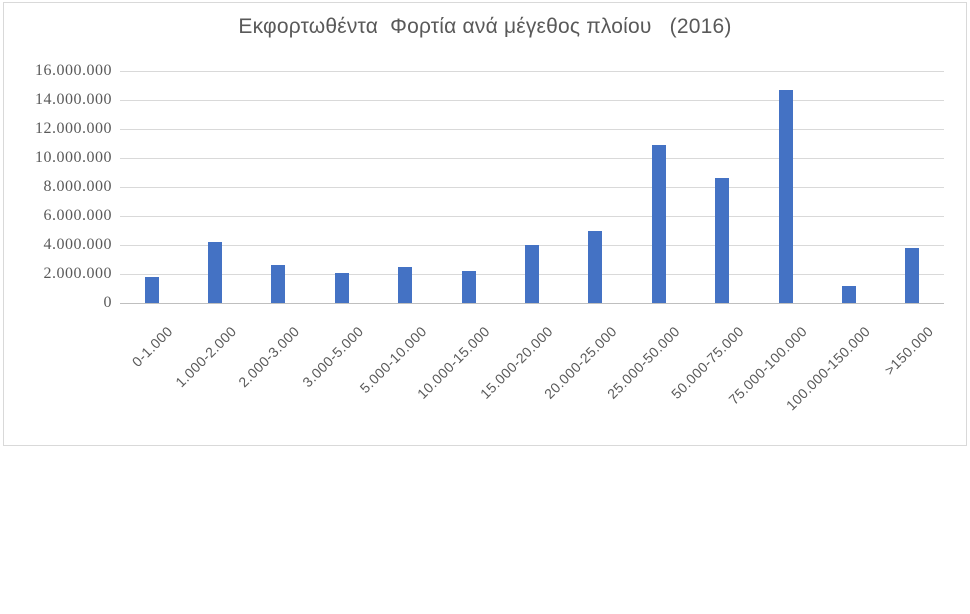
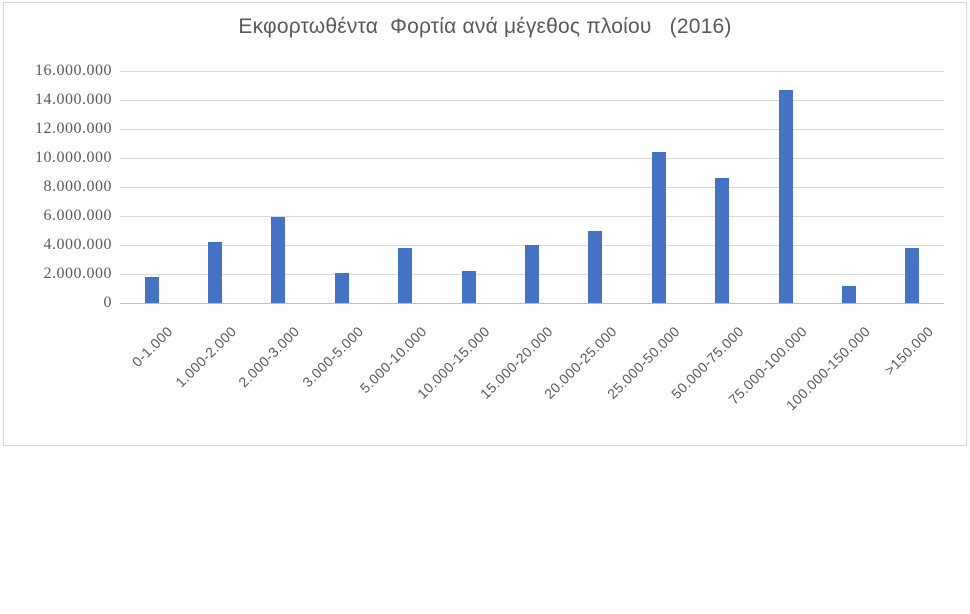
2.000-3.000: 2600000 -> 5900000
5.000-10.000: 2500000 -> 3800000
25.000-50.000: 10900000 -> 10400000
